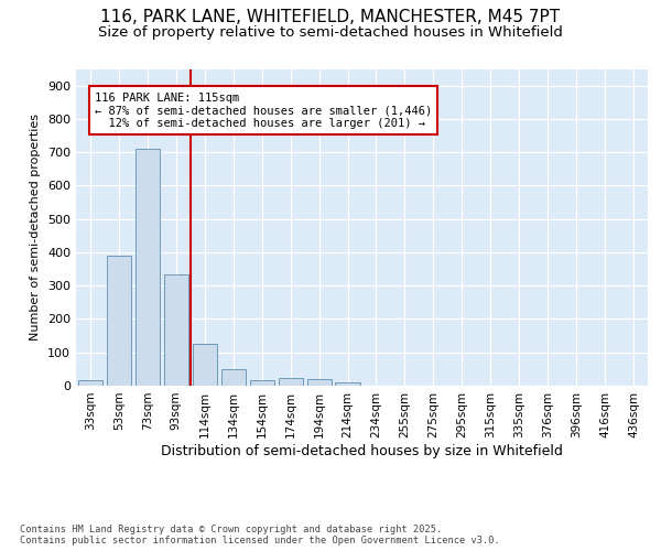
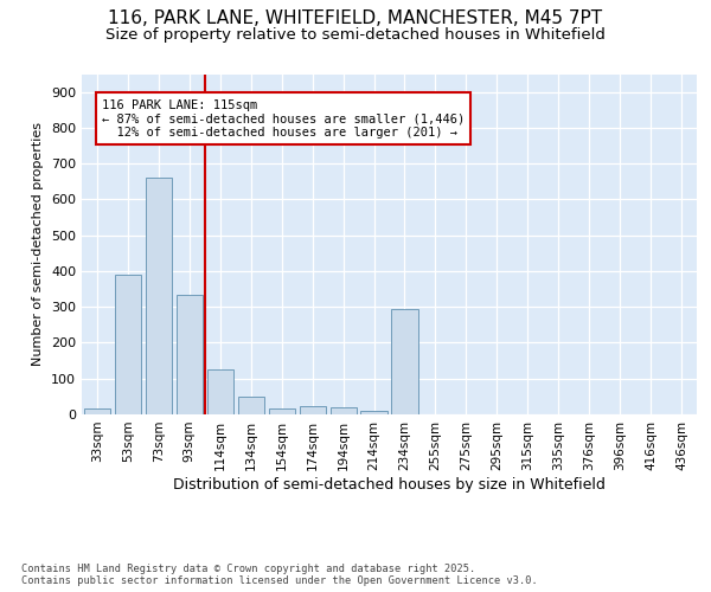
73sqm: 710 -> 660
234sqm: 1 -> 295
